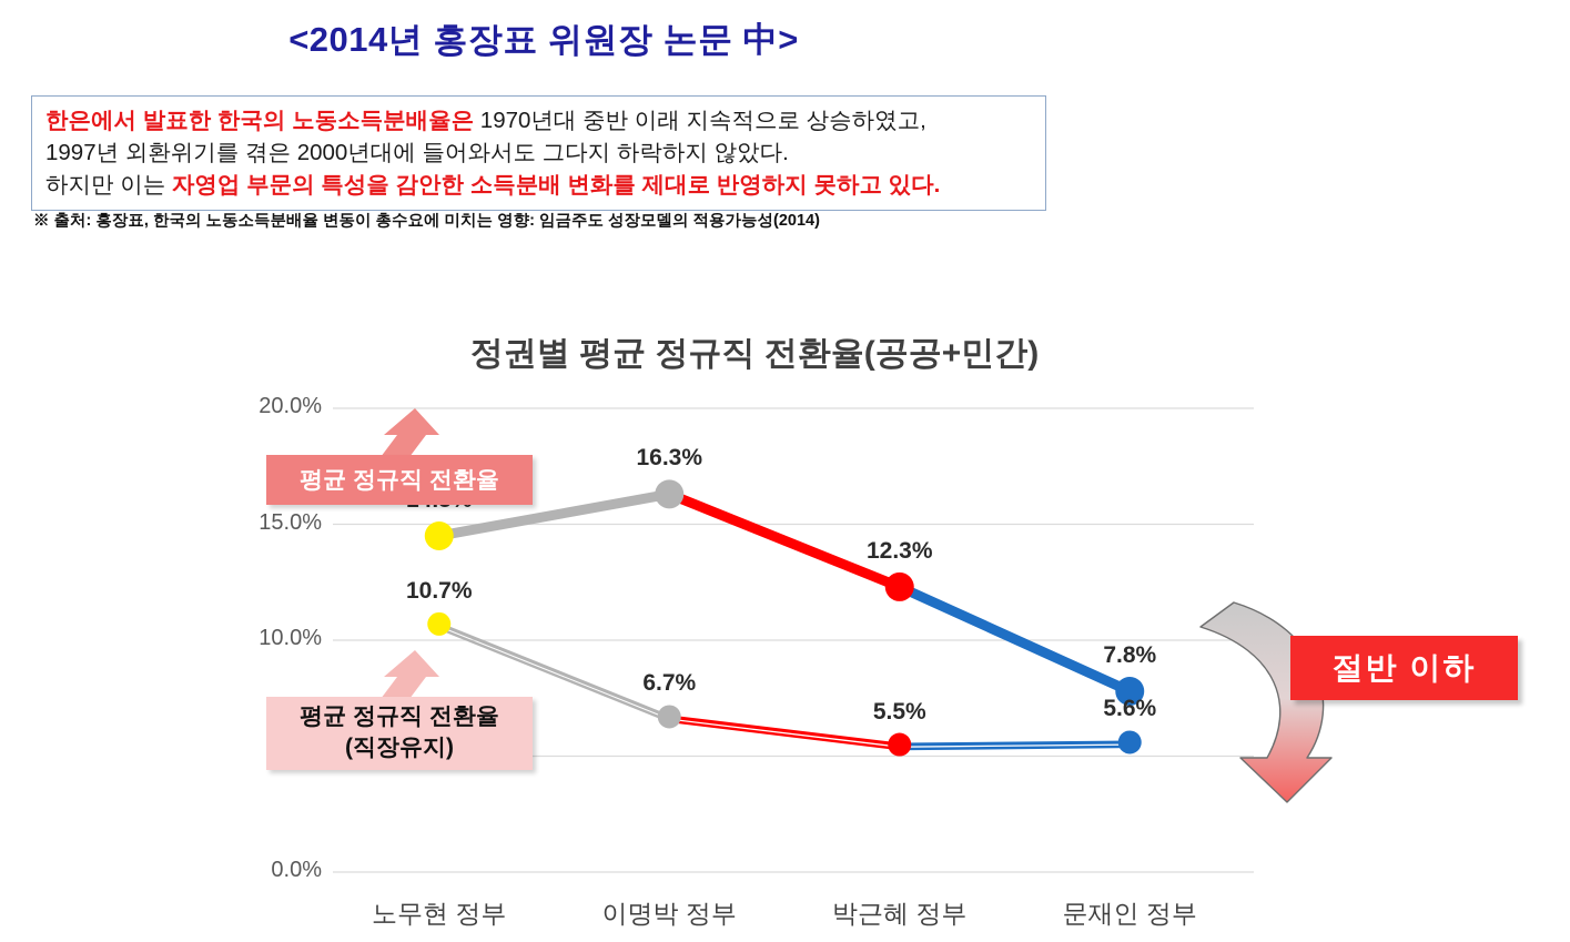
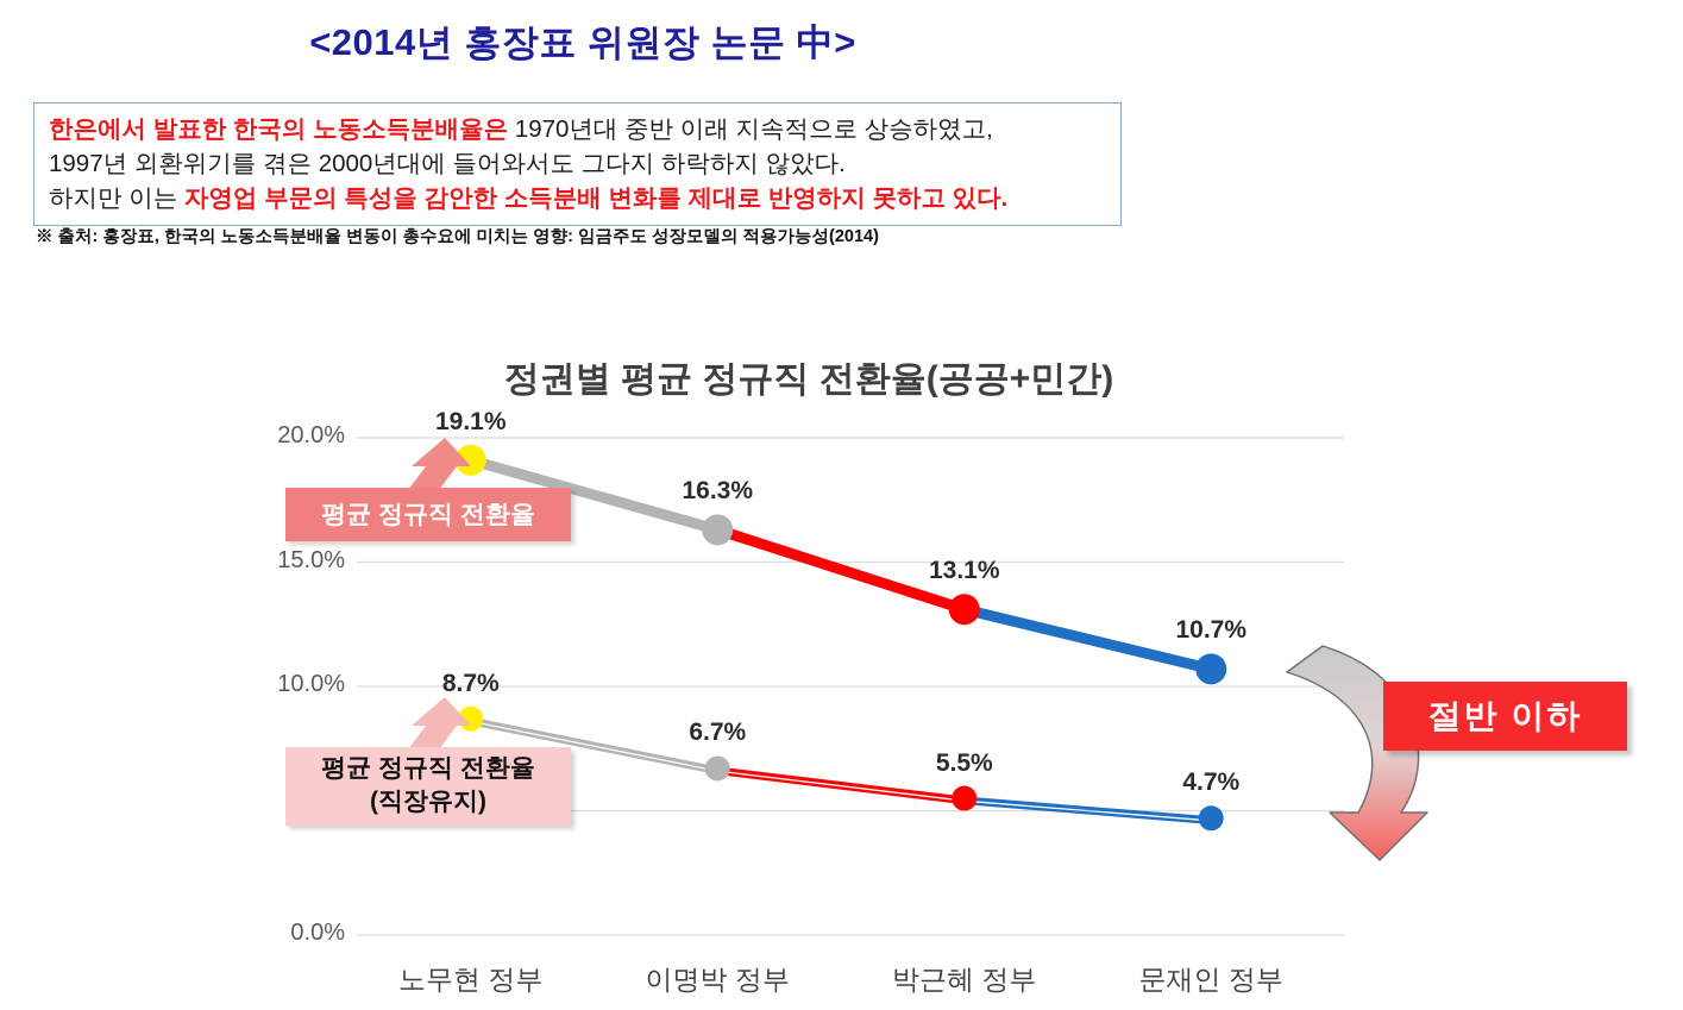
평균 정규직 전환율/노무현 정부: 14.5% -> 19.1%
평균 정규직 전환율 (직장유지)/노무현 정부: 10.7% -> 8.7%
평균 정규직 전환율/박근혜 정부: 12.3% -> 13.1%
평균 정규직 전환율/문재인 정부: 7.8% -> 10.7%
평균 정규직 전환율 (직장유지)/문재인 정부: 5.6% -> 4.7%
